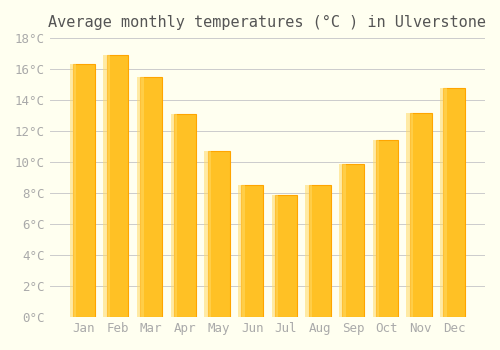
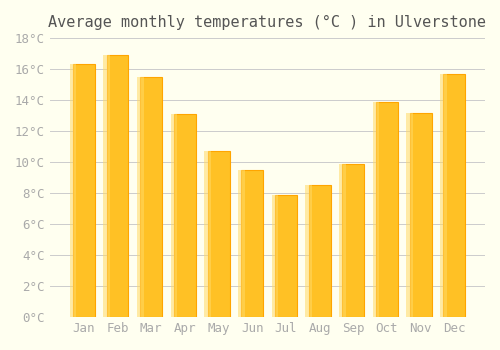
Jun: 8.5°C -> 9.5°C
Oct: 11.4°C -> 13.9°C
Dec: 14.8°C -> 15.7°C
